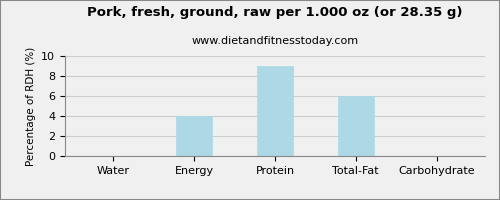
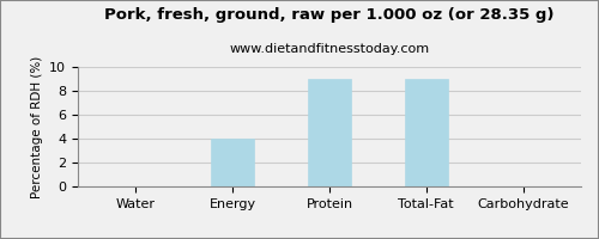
Total-Fat: 6 -> 9
